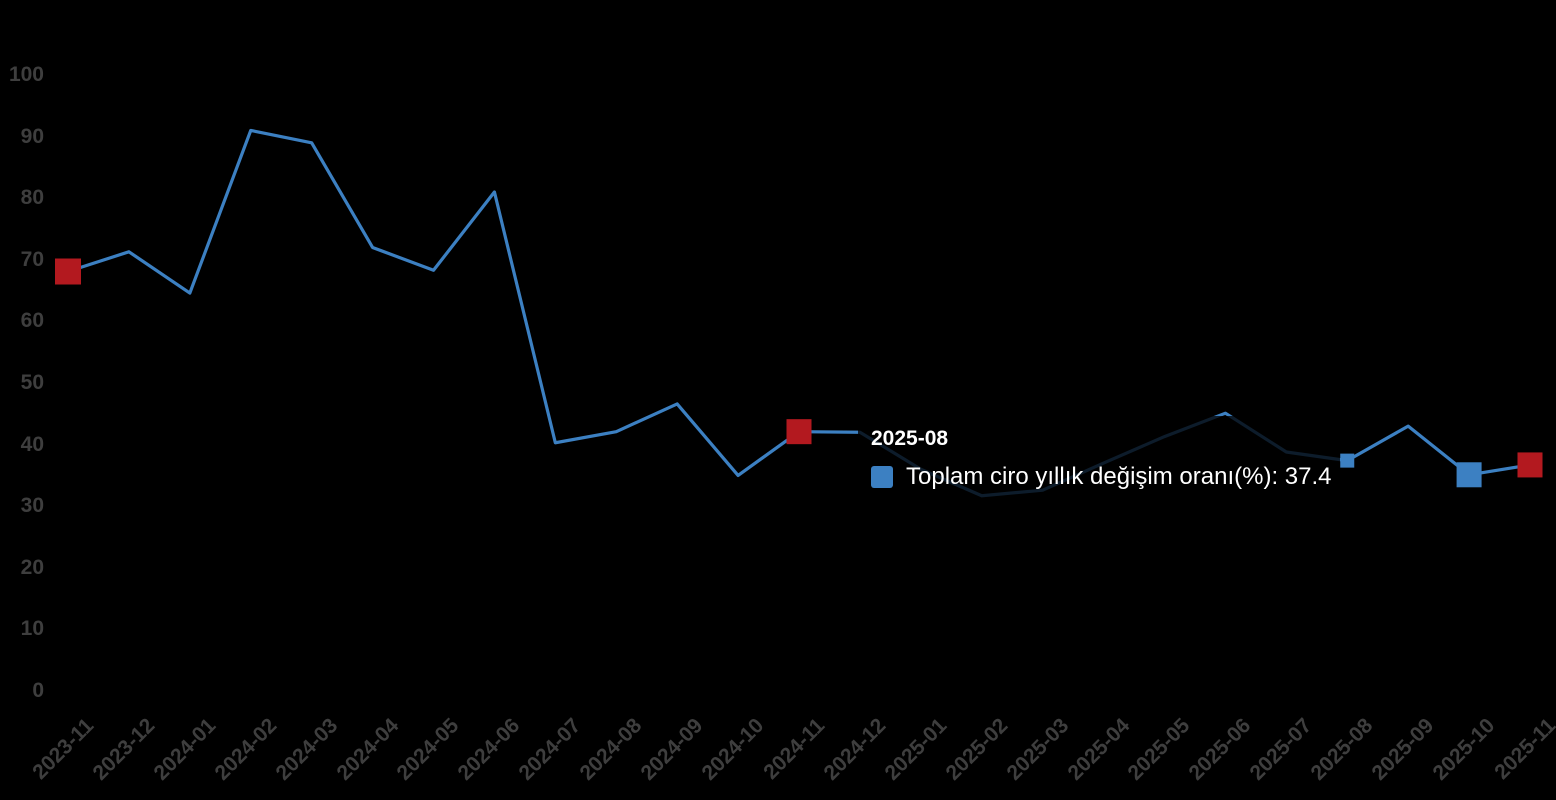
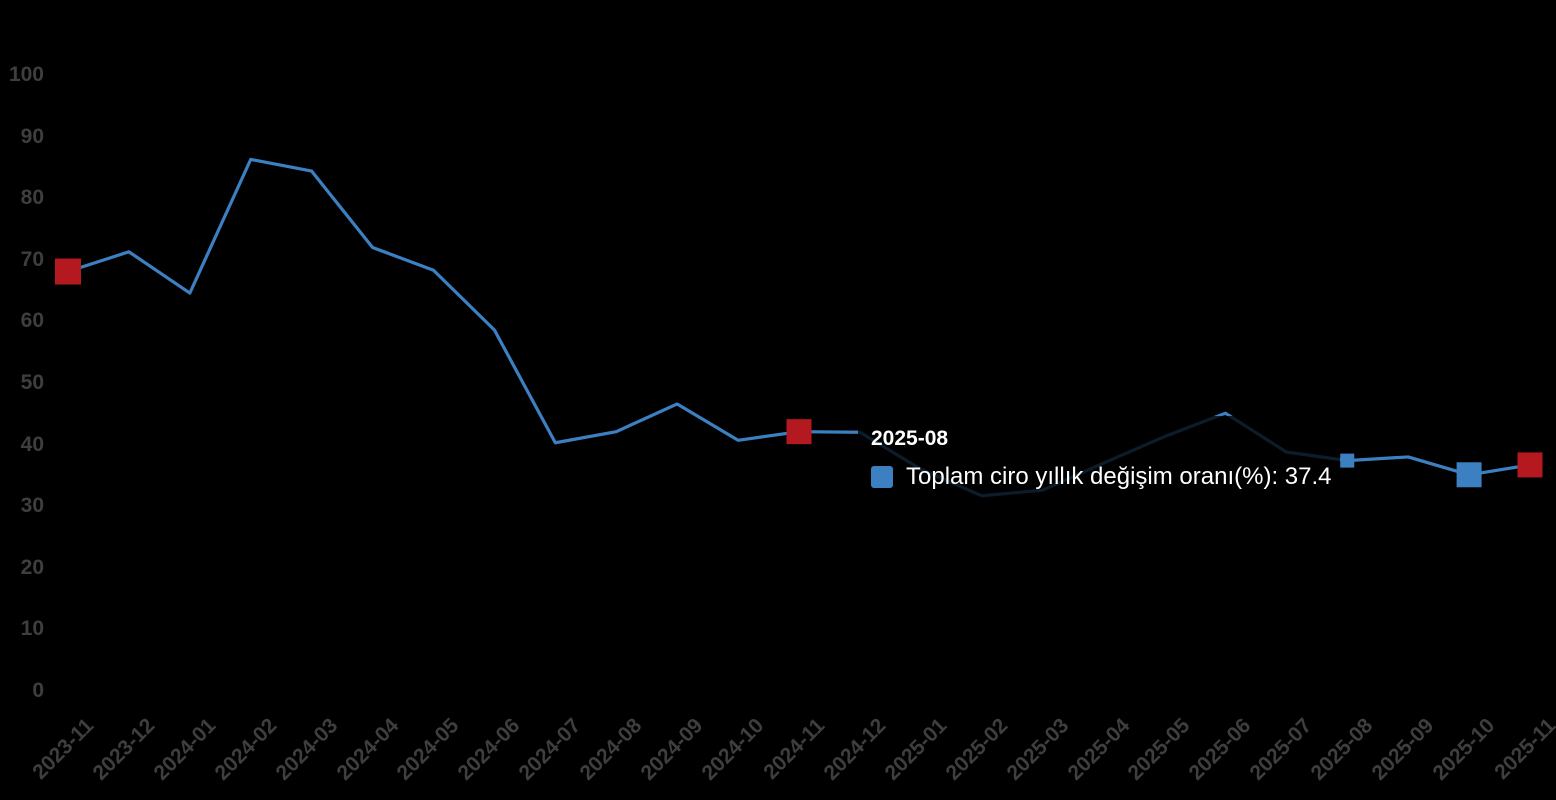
2024-02: 91 -> 86
2024-03: 89 -> 84
2024-06: 81 -> 59
2024-10: 35 -> 41
2025-09: 43 -> 38
